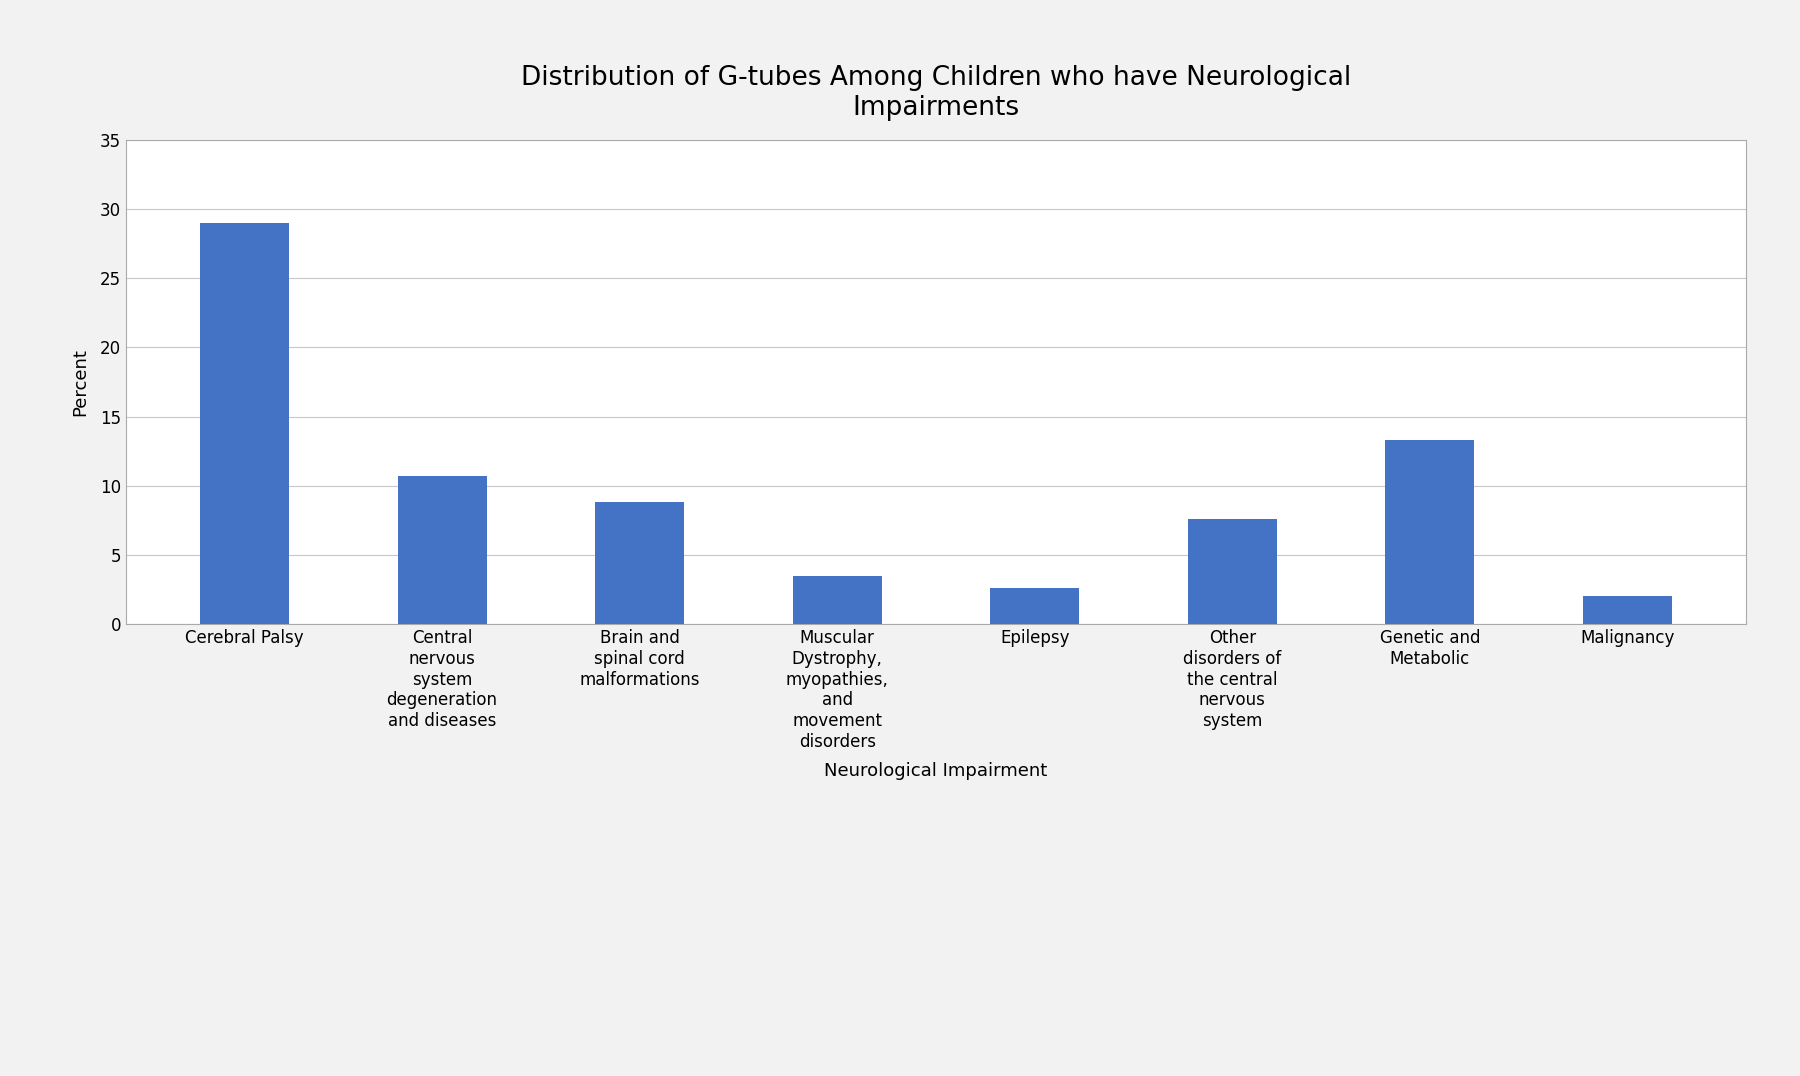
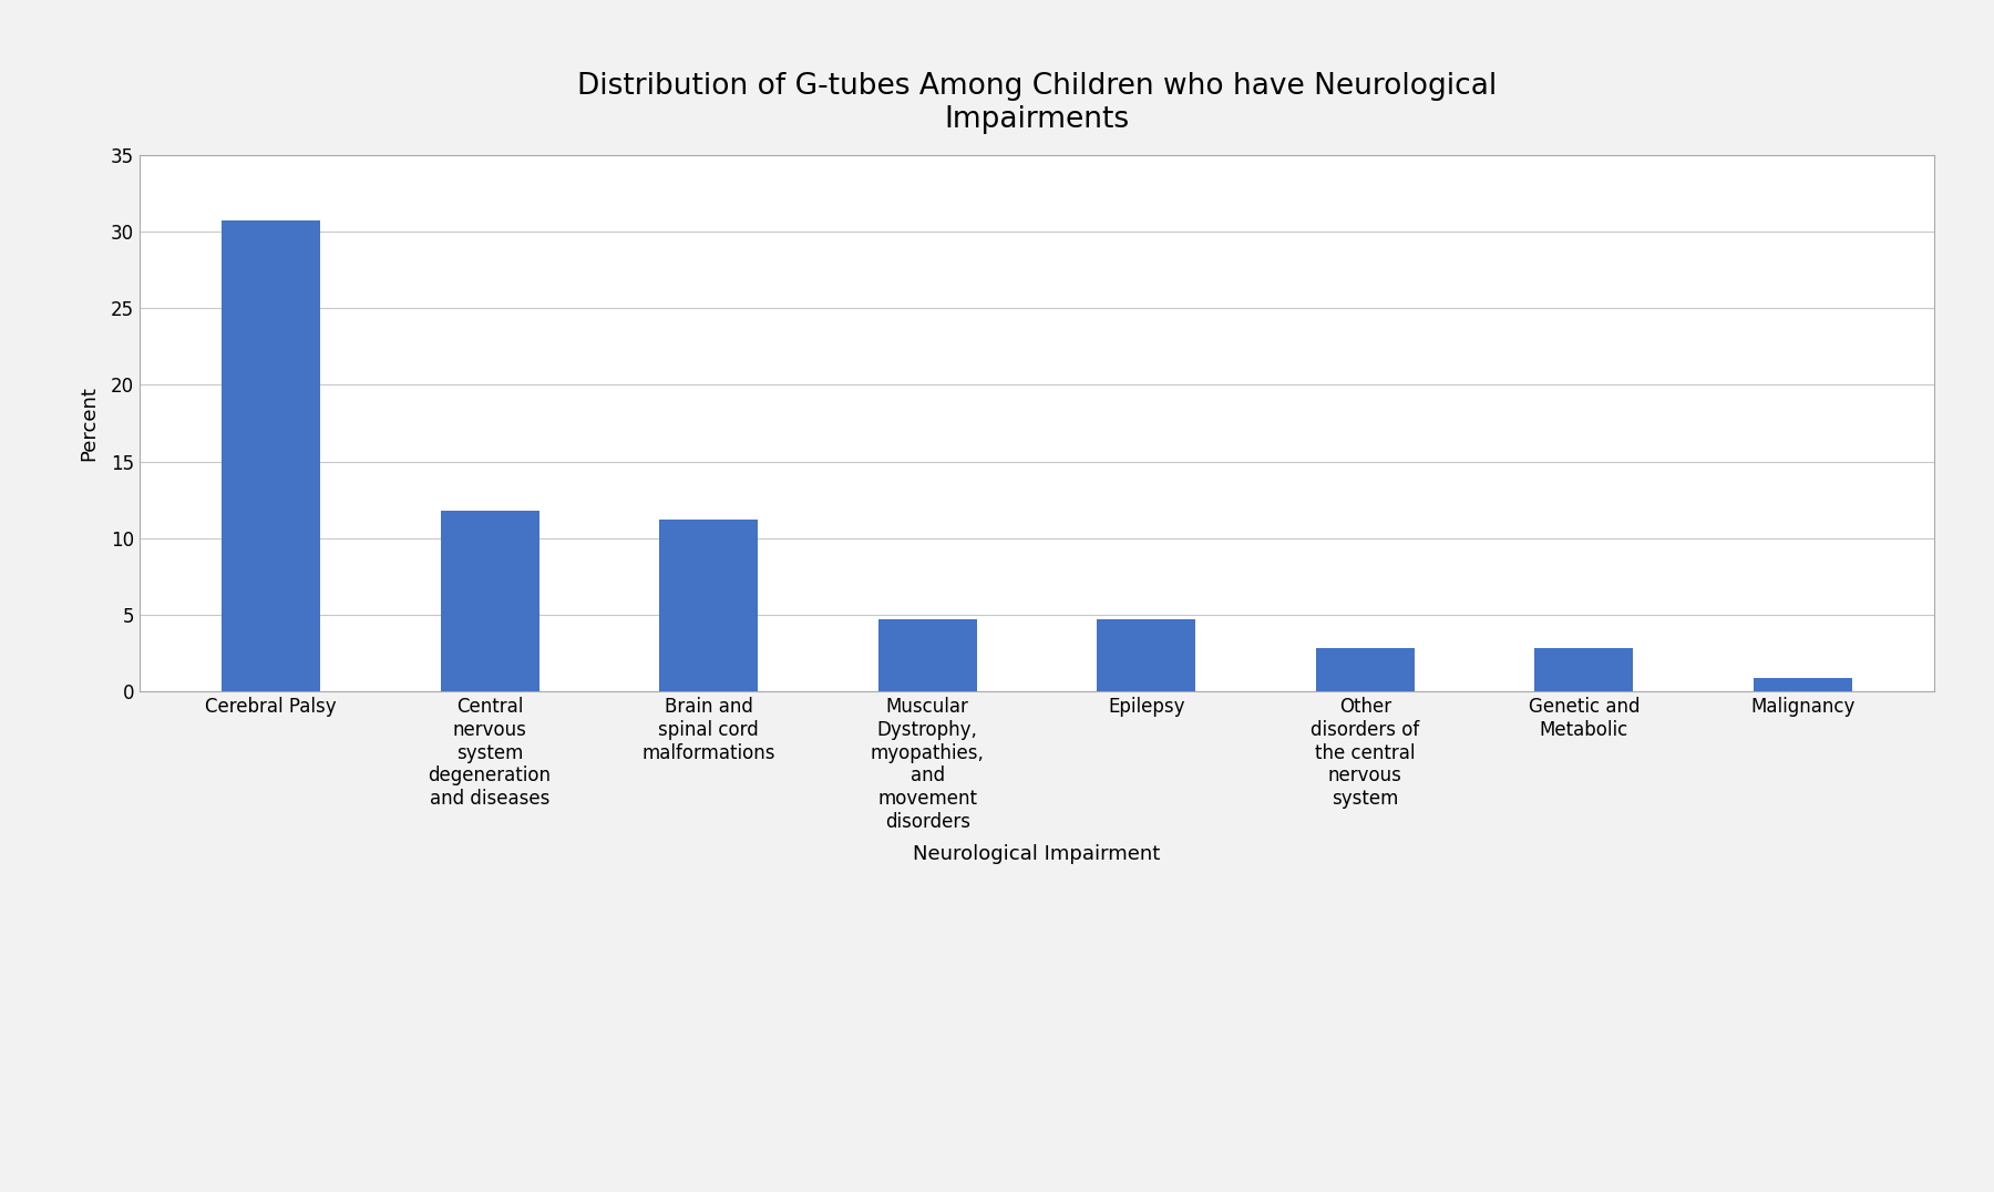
Cerebral Palsy: 29.0 -> 30.7
Central nervous system degeneration and diseases: 10.7 -> 11.8
Brain and spinal cord malformations: 8.8 -> 11.2
Muscular Dystrophy, myopathies, and movement disorders: 3.5 -> 4.7
Epilepsy: 2.6 -> 4.7
Other disorders of the central nervous system: 7.6 -> 2.8
Genetic and Metabolic: 13.3 -> 2.8
Malignancy: 2.0 -> 0.9
